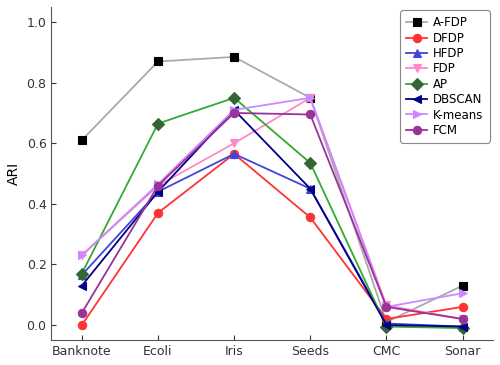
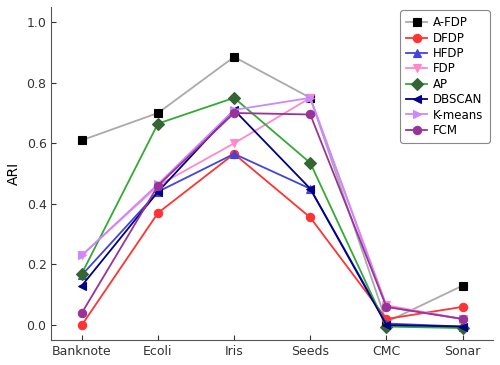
A-FDP/Ecoli: 0.870 -> 0.700
K-means/Sonar: 0.105 -> 0.020
